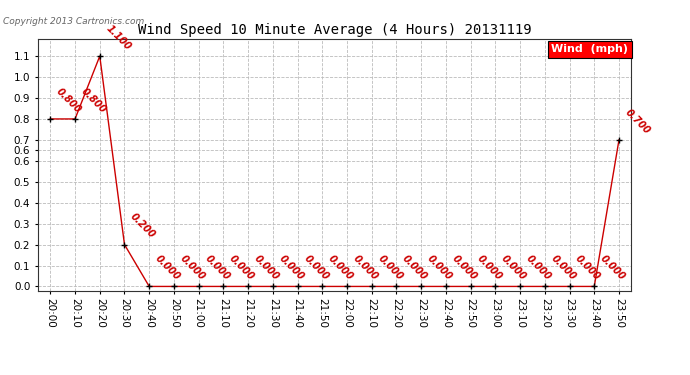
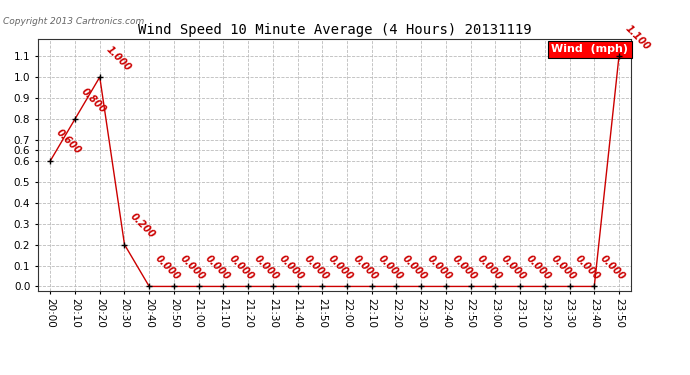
20:00: 0.800 -> 0.600
20:20: 1.100 -> 1.000
23:50: 0.700 -> 1.100
